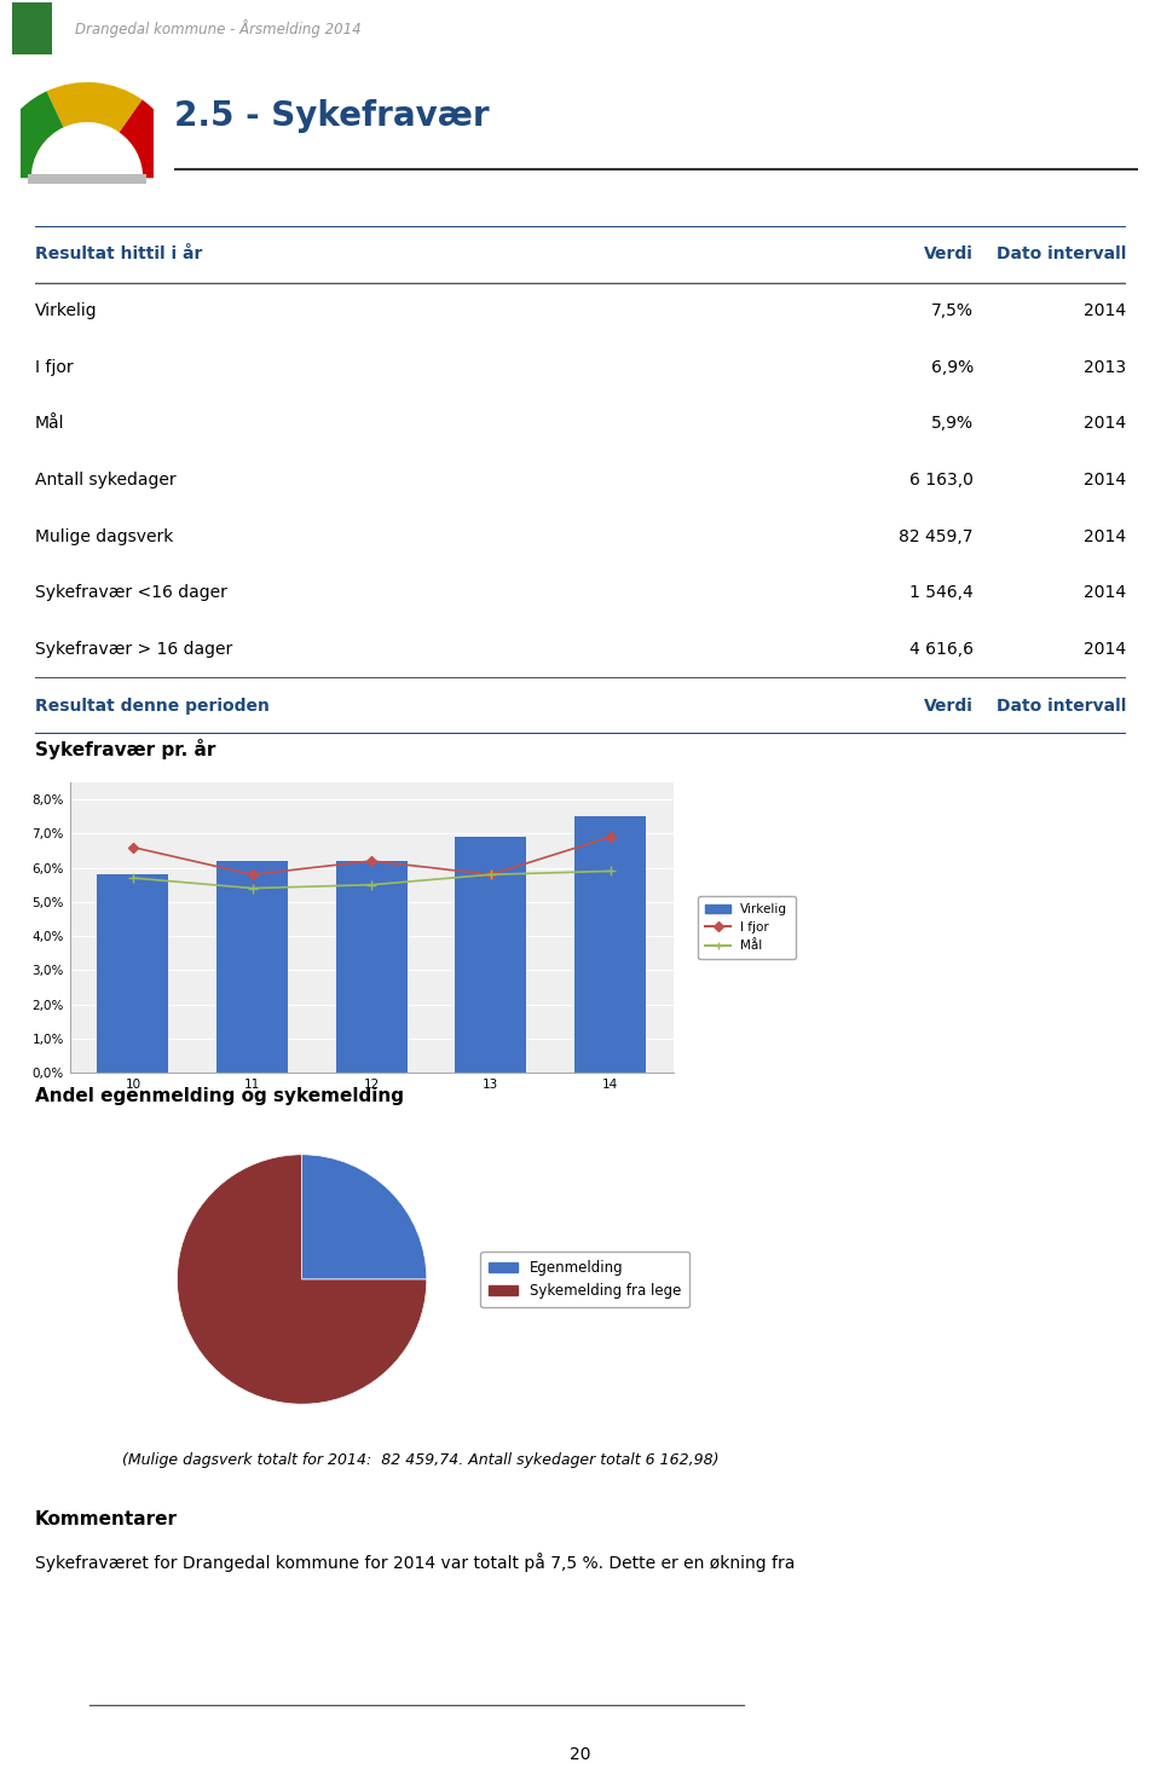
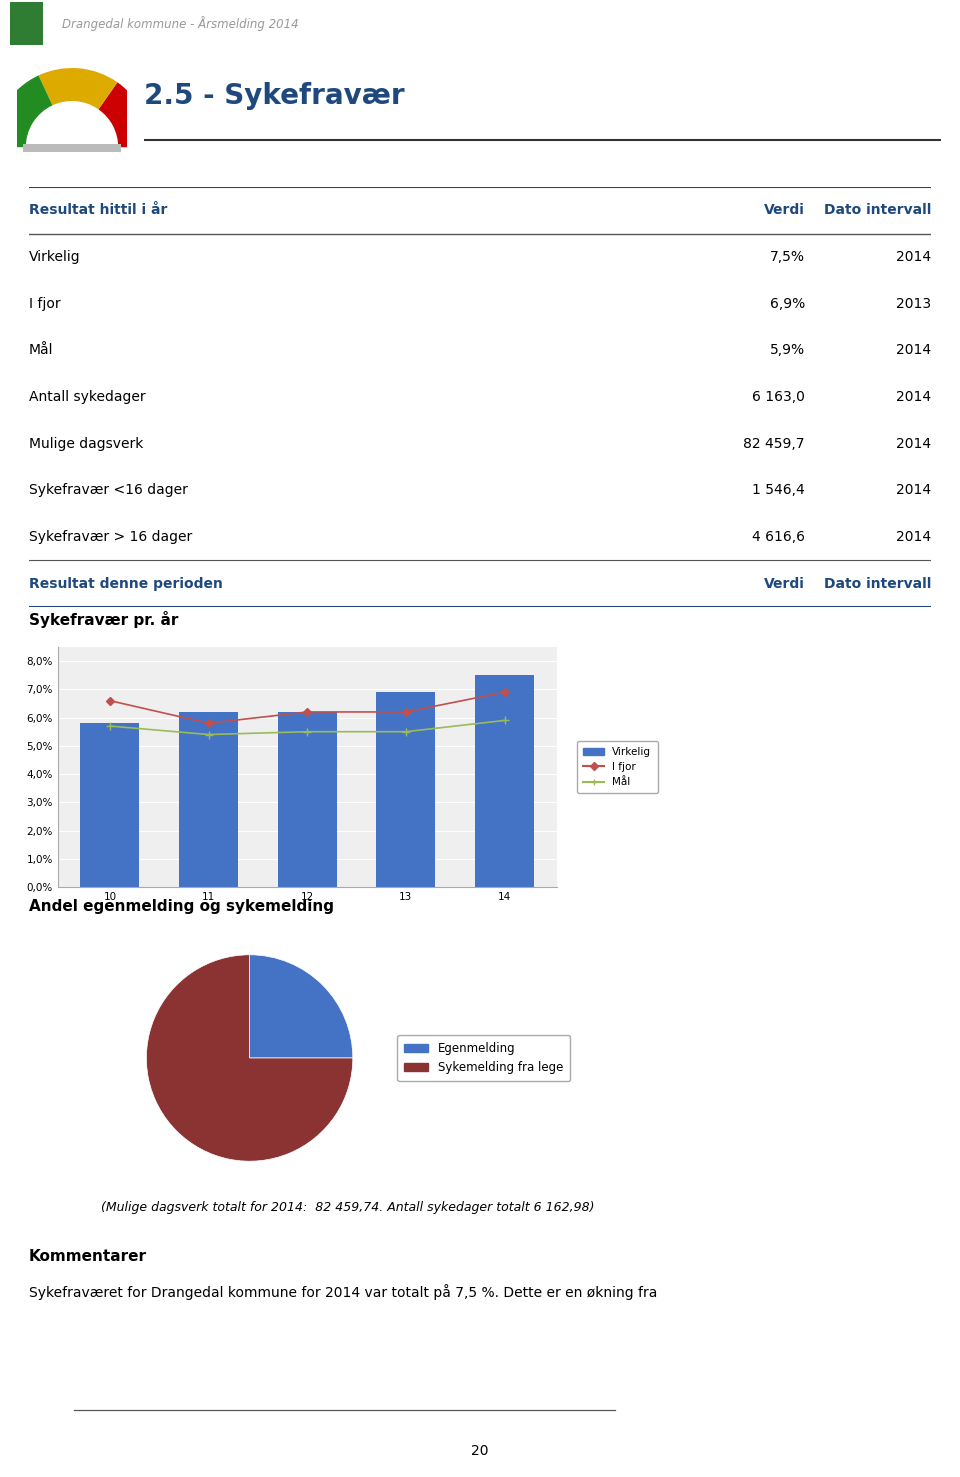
I fjor/13: 5,8% -> 6,2%
Mål/13: 5,8% -> 5,5%
